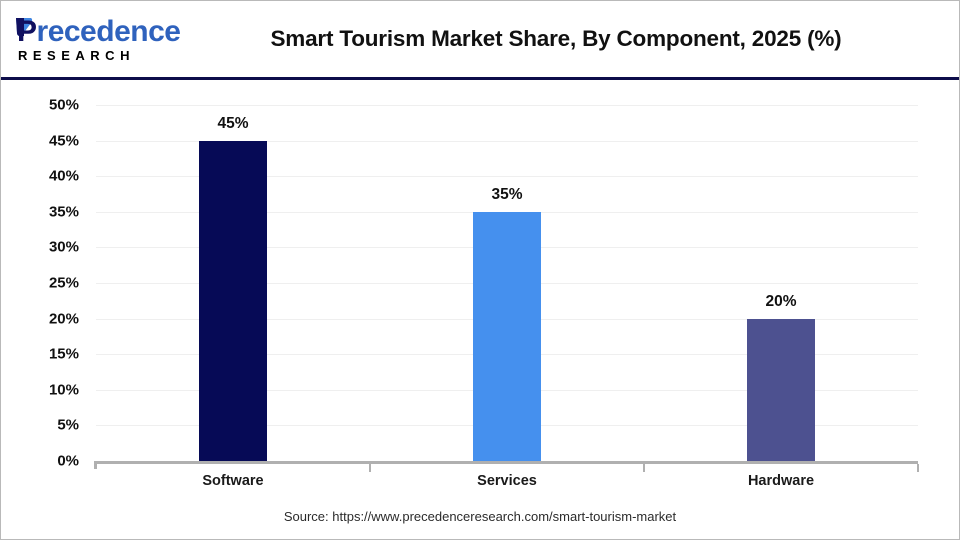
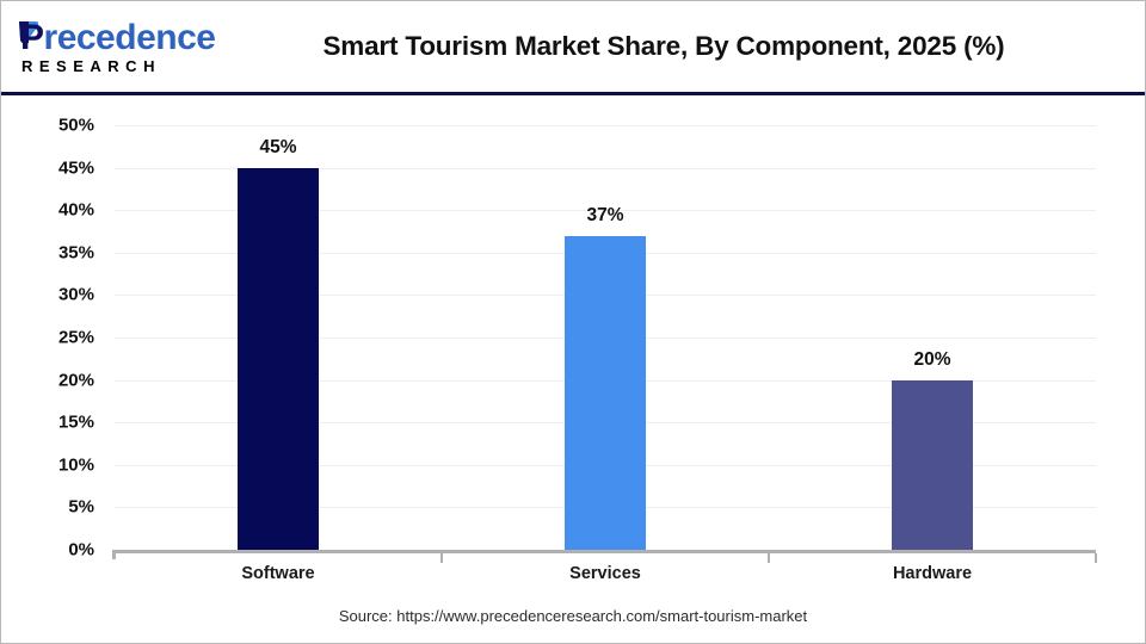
Services: 35% -> 37%
